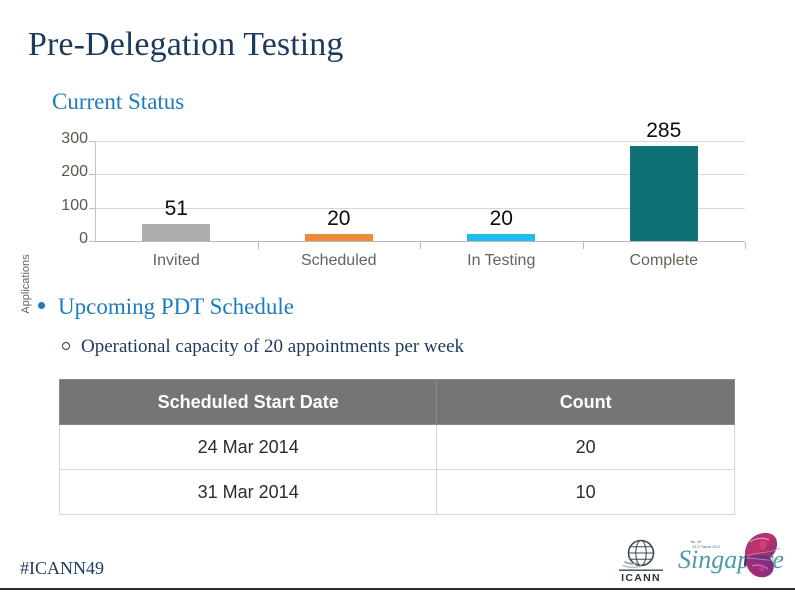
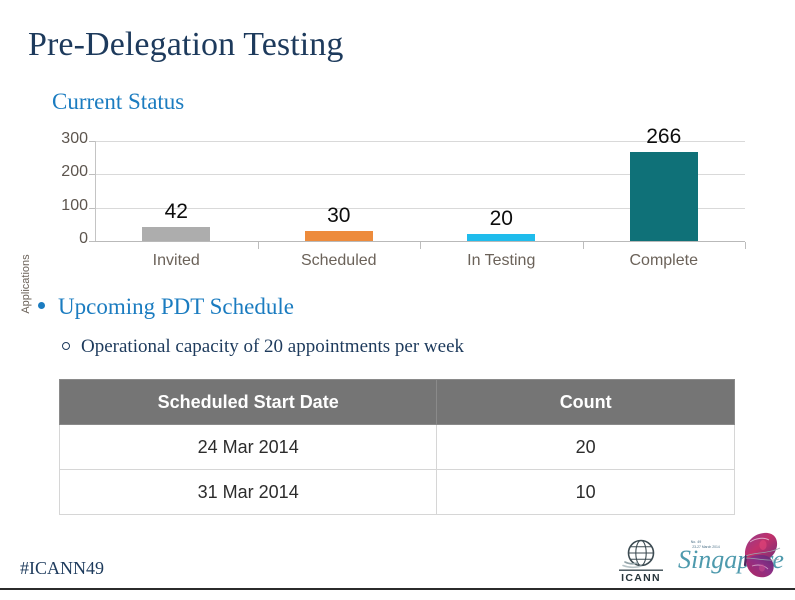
Invited: 51 -> 42
Scheduled: 20 -> 30
Complete: 285 -> 266
